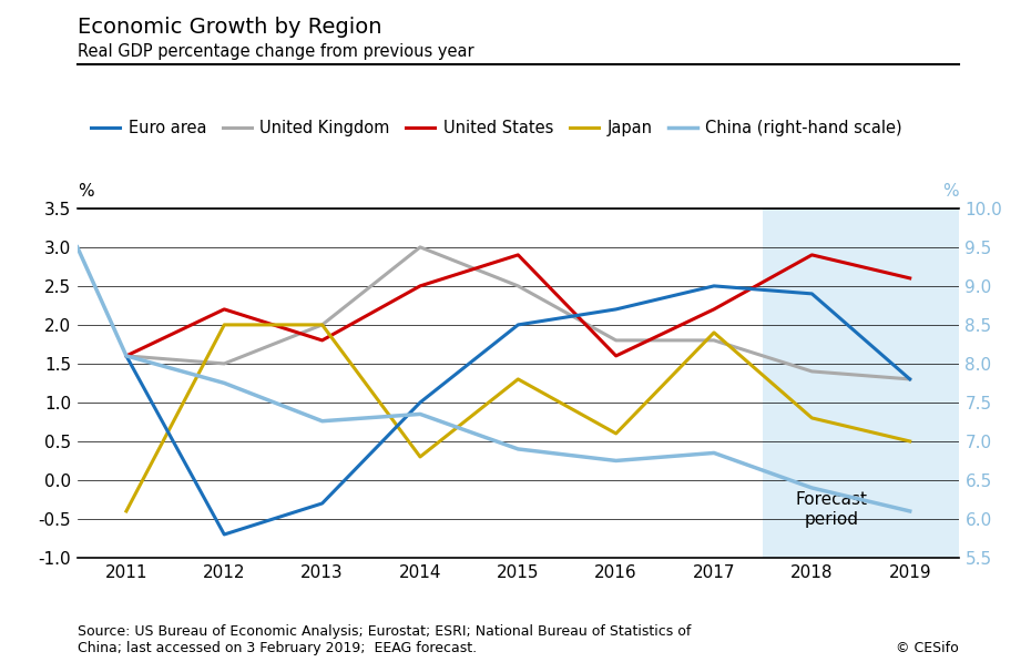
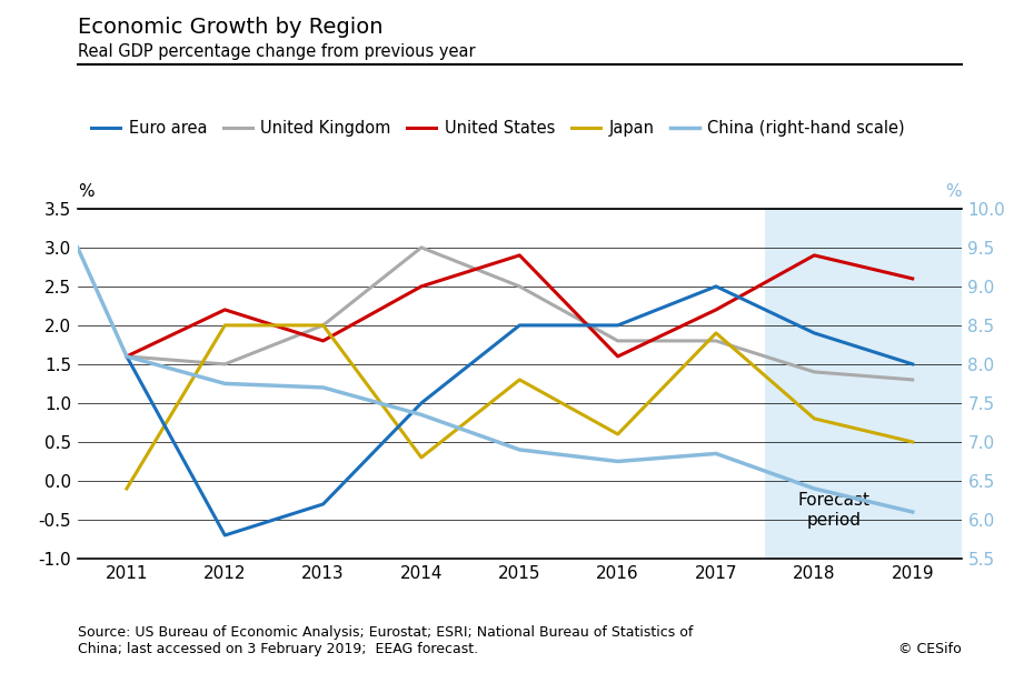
Japan/2011: -0.4 -> -0.1
China (right-hand scale)/2013: 7.26 -> 7.70
Euro area/2016: 2.2 -> 2.0
Euro area/2018: 2.4 -> 1.9
Euro area/2019: 1.3 -> 1.5
